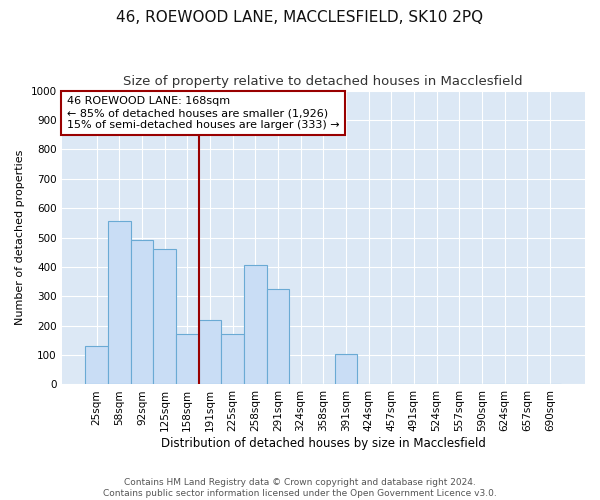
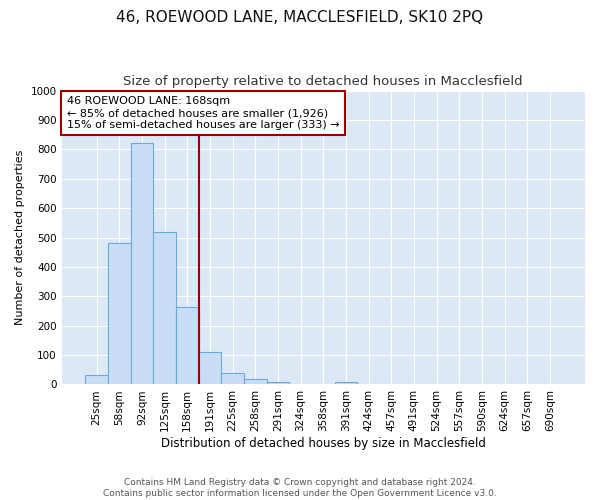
25sqm: 130 -> 33
58sqm: 555 -> 480
92sqm: 490 -> 820
125sqm: 460 -> 520
158sqm: 170 -> 265
191sqm: 220 -> 110
225sqm: 170 -> 40
258sqm: 405 -> 20
291sqm: 325 -> 10
391sqm: 105 -> 10
